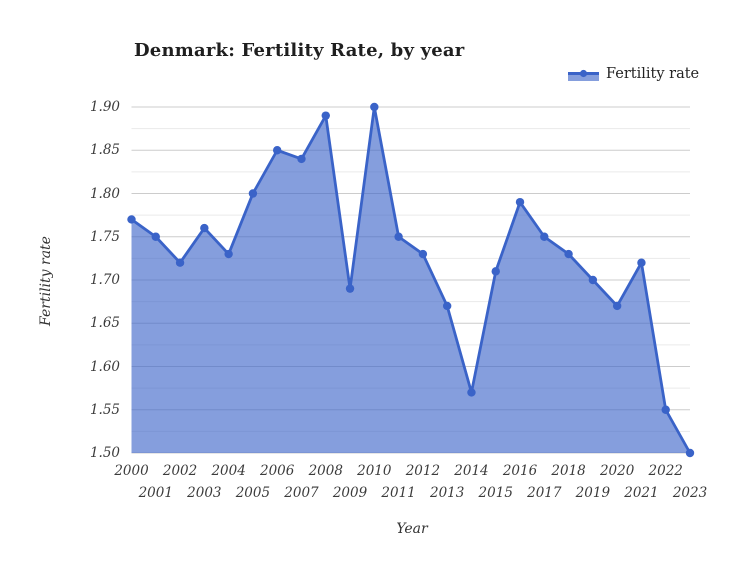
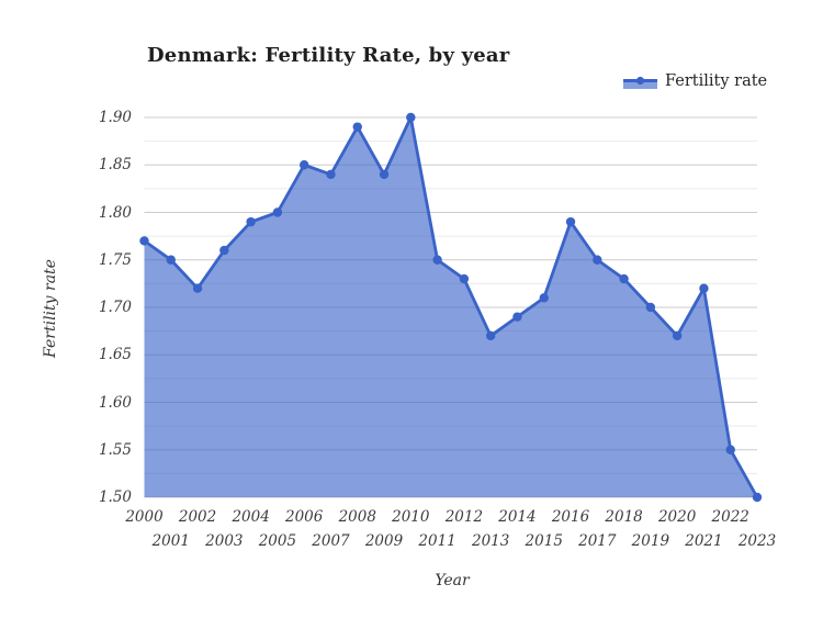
2004: 1.73 -> 1.79
2009: 1.69 -> 1.84
2014: 1.57 -> 1.69
